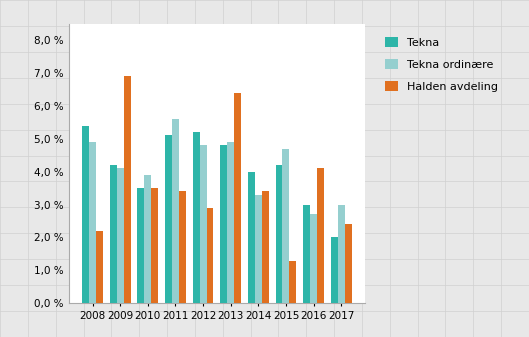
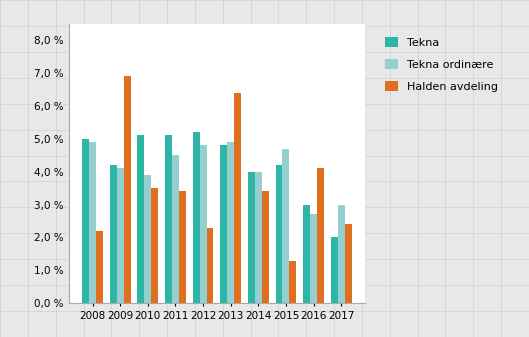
Tekna/2008: 5,4 % -> 5,0 %
Tekna/2010: 3,5 % -> 5,1 %
Tekna ordinære/2011: 5,6 % -> 4,5 %
Halden avdeling/2012: 2,9 % -> 2,3 %
Tekna ordinære/2014: 3,3 % -> 4,0 %
